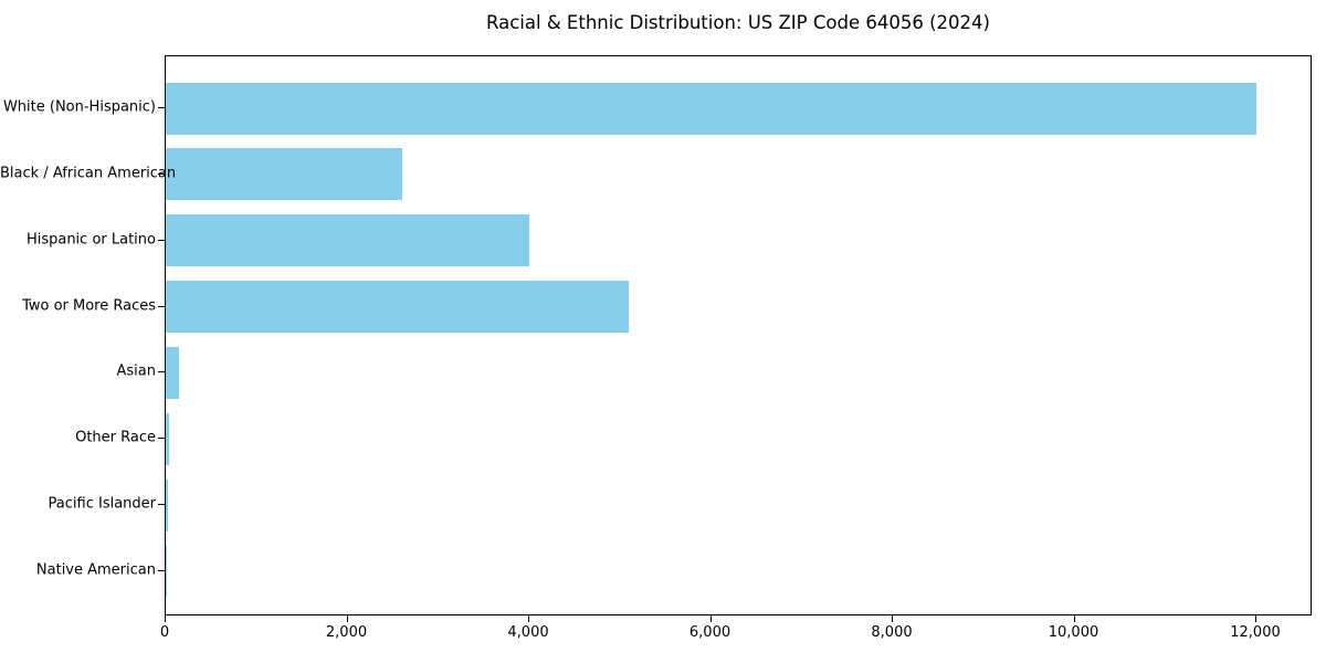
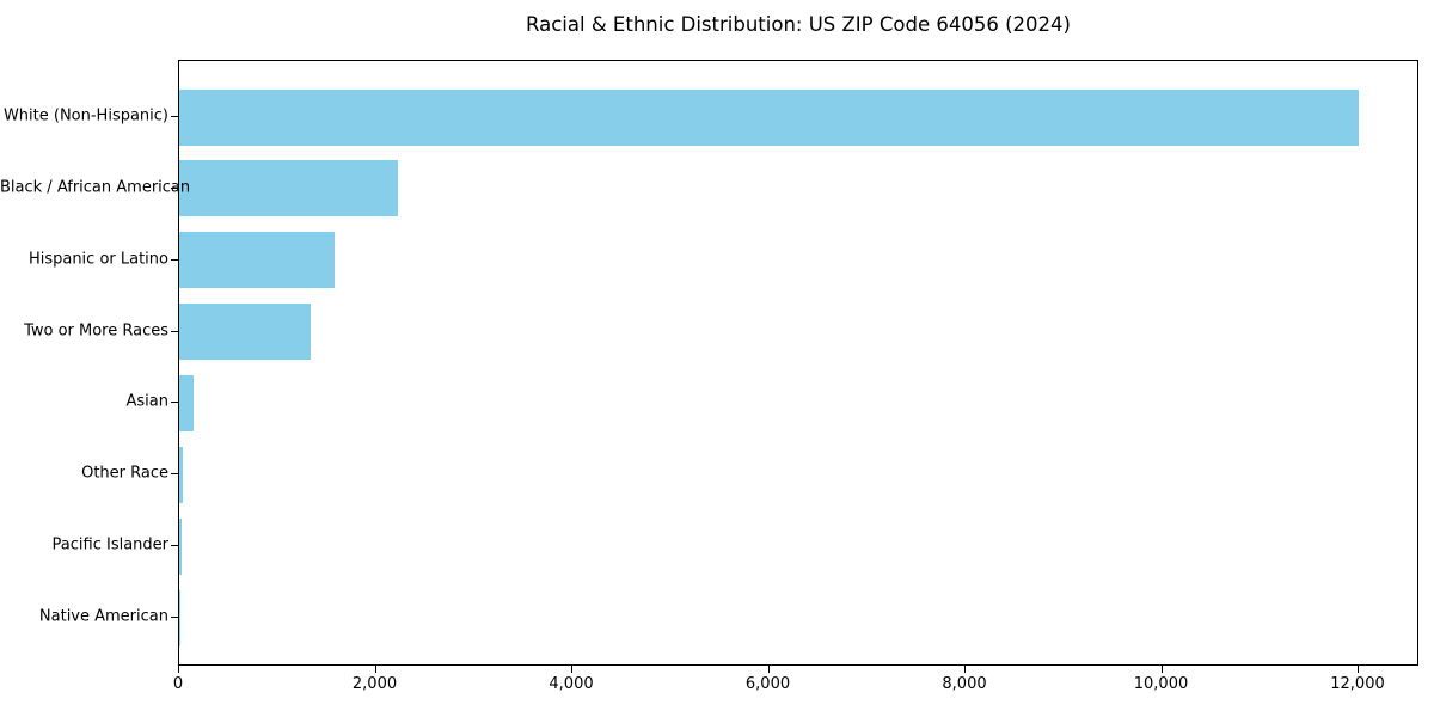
Black / African American: 2600 -> 2200
Hispanic or Latino: 4000 -> 1600
Two or More Races: 5100 -> 1300
